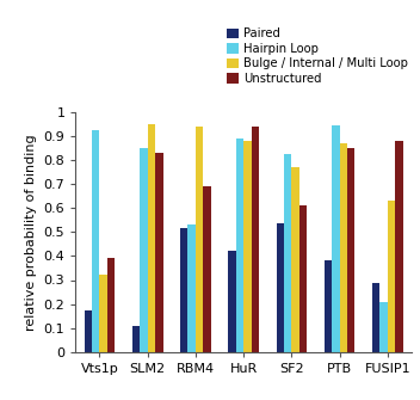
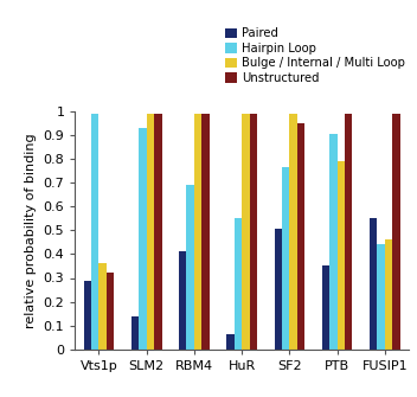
Paired/Vts1p: 0.175 -> 0.290
Hairpin Loop/Vts1p: 0.925 -> 0.990
Bulge / Internal / Multi Loop/Vts1p: 0.32 -> 0.36
Unstructured/Vts1p: 0.39 -> 0.32
Paired/SLM2: 0.110 -> 0.140
Hairpin Loop/SLM2: 0.850 -> 0.930
Bulge / Internal / Multi Loop/SLM2: 0.95 -> 0.99
Unstructured/SLM2: 0.83 -> 0.99
Paired/RBM4: 0.515 -> 0.410
Hairpin Loop/RBM4: 0.530 -> 0.690
Bulge / Internal / Multi Loop/RBM4: 0.94 -> 0.99
Unstructured/RBM4: 0.69 -> 0.99
Paired/HuR: 0.420 -> 0.065
Hairpin Loop/HuR: 0.890 -> 0.550
Bulge / Internal / Multi Loop/HuR: 0.88 -> 0.99
Unstructured/HuR: 0.94 -> 0.99
Paired/SF2: 0.535 -> 0.505
Hairpin Loop/SF2: 0.825 -> 0.765
Bulge / Internal / Multi Loop/SF2: 0.77 -> 0.99
Unstructured/SF2: 0.61 -> 0.95
Paired/PTB: 0.380 -> 0.350
Hairpin Loop/PTB: 0.945 -> 0.905
Bulge / Internal / Multi Loop/PTB: 0.87 -> 0.79
Unstructured/PTB: 0.85 -> 0.99
Paired/FUSIP1: 0.290 -> 0.550
Hairpin Loop/FUSIP1: 0.210 -> 0.440
Bulge / Internal / Multi Loop/FUSIP1: 0.63 -> 0.46
Unstructured/FUSIP1: 0.88 -> 0.99
